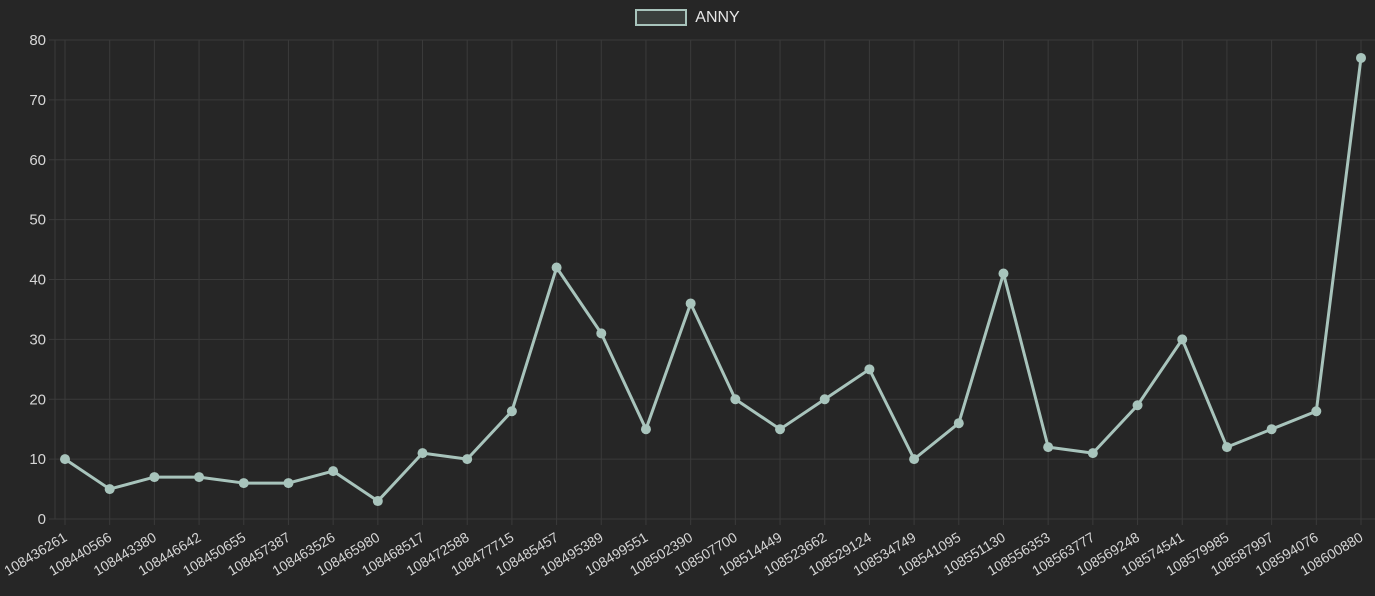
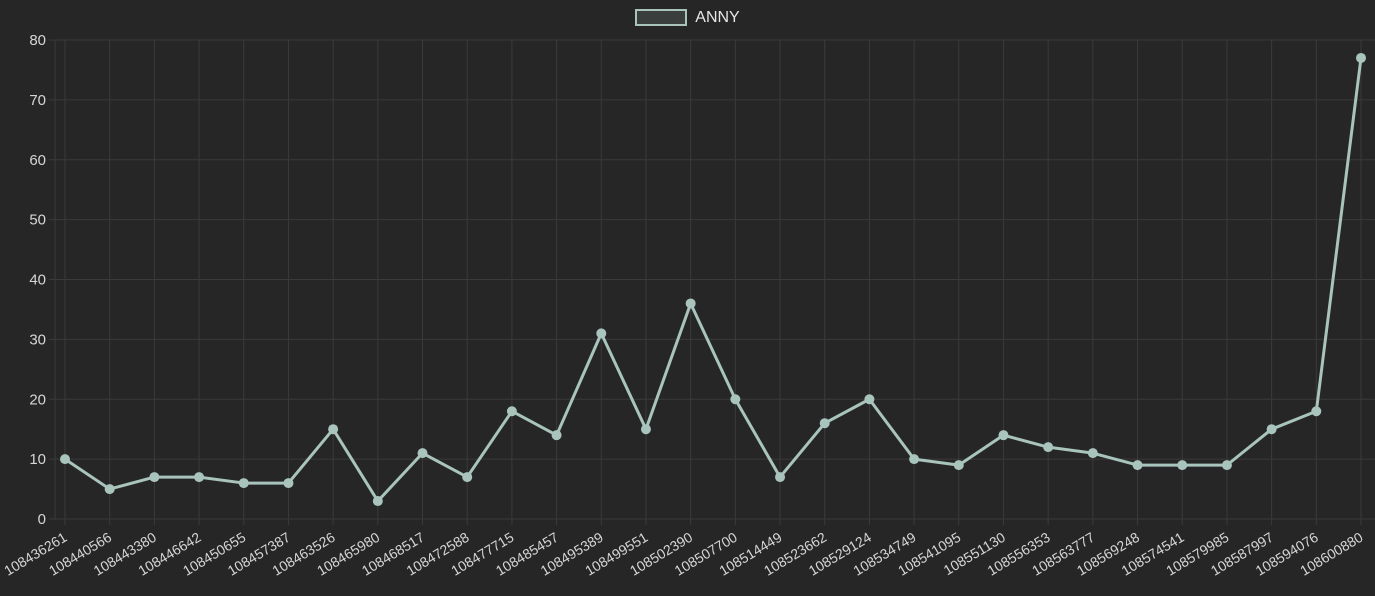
108463526: 8 -> 15
108472588: 10 -> 7
108485457: 42 -> 14
108514449: 15 -> 7
108523662: 20 -> 16
108529124: 25 -> 20
108541095: 16 -> 9
108551130: 41 -> 14
108569248: 19 -> 9
108574541: 30 -> 9
108579985: 12 -> 9
